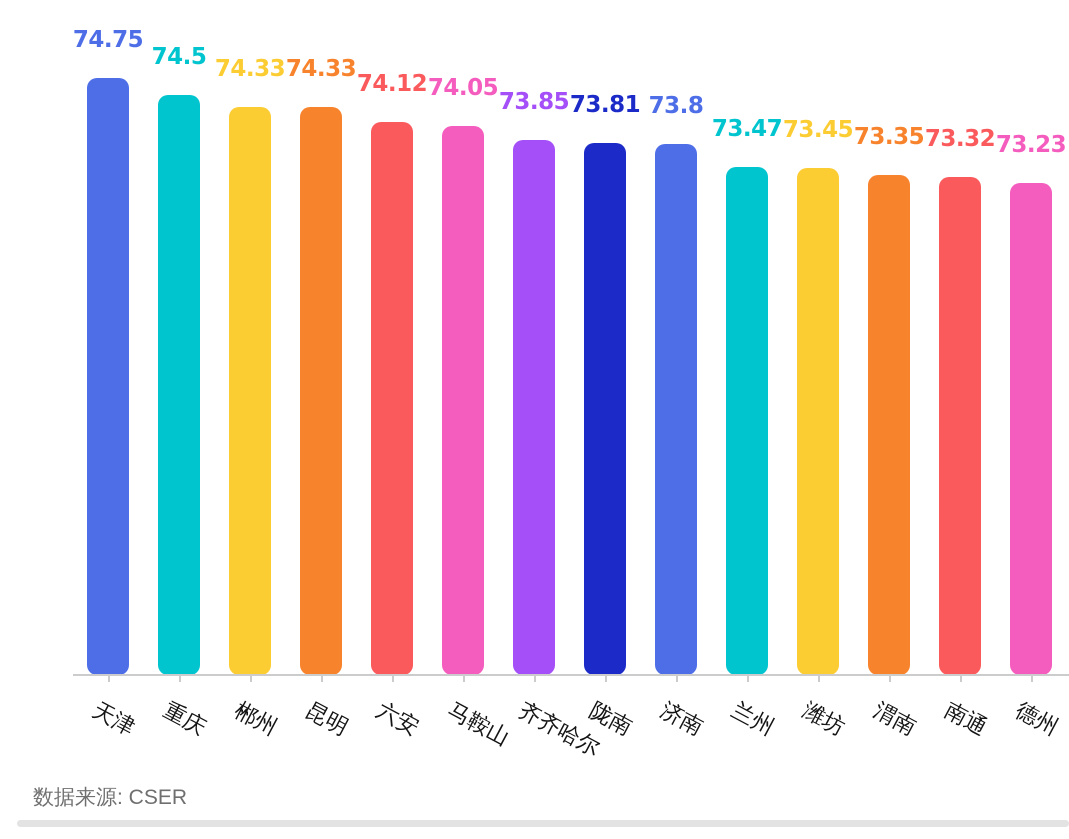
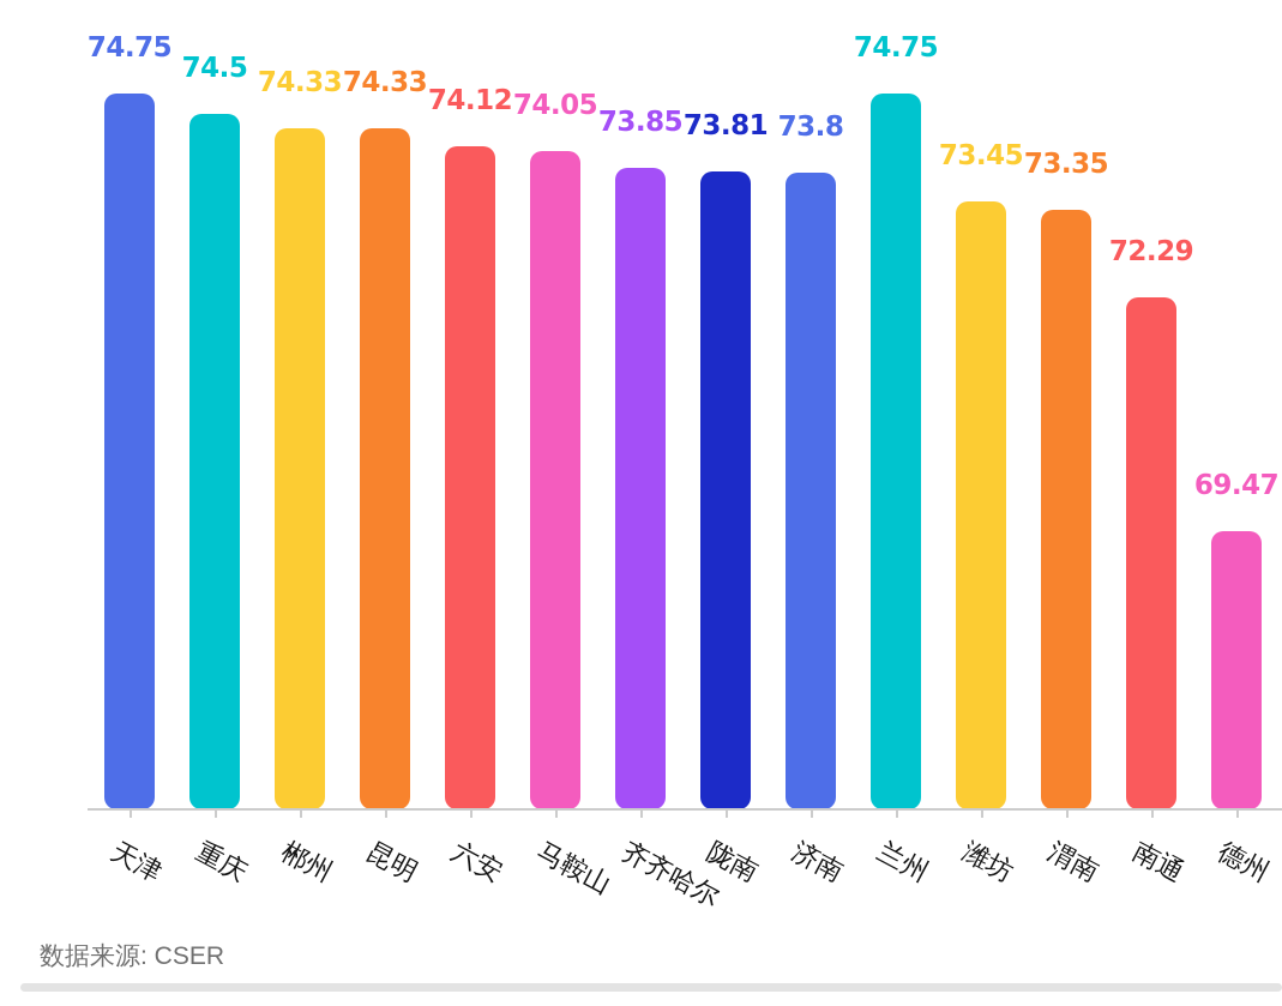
兰州: 73.47 -> 74.75
南通: 73.32 -> 72.29
德州: 73.23 -> 69.47
